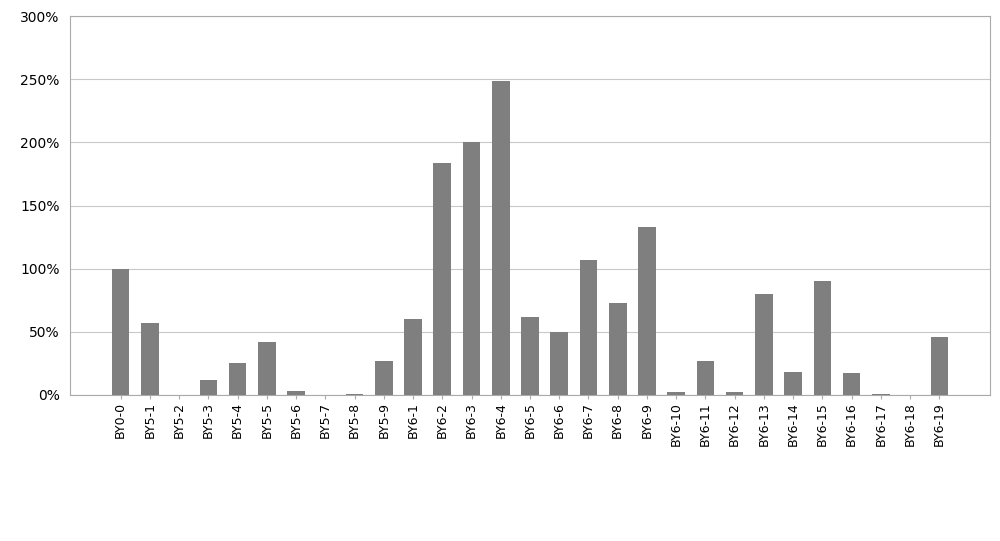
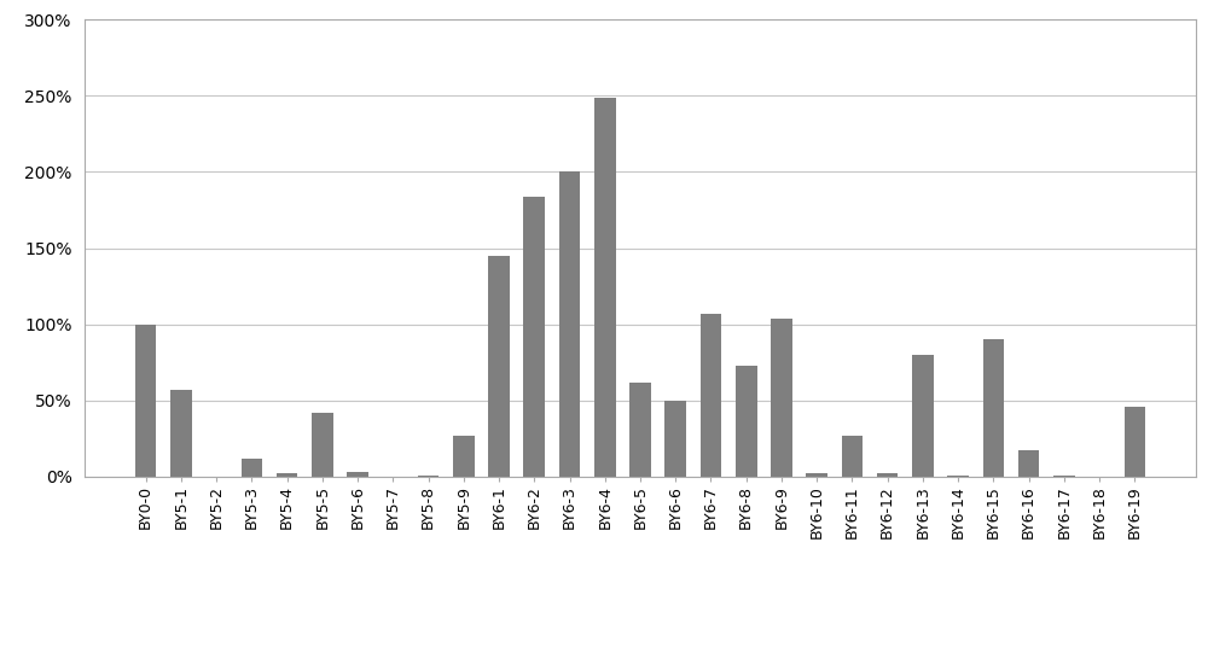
BY5-4: 25% -> 2%
BY6-1: 60% -> 145%
BY6-9: 133% -> 104%
BY6-14: 18% -> 1%
